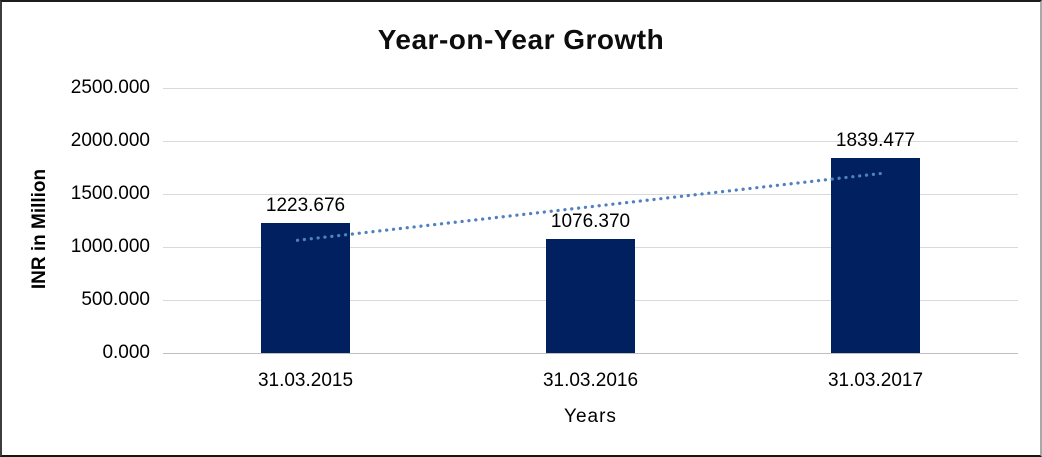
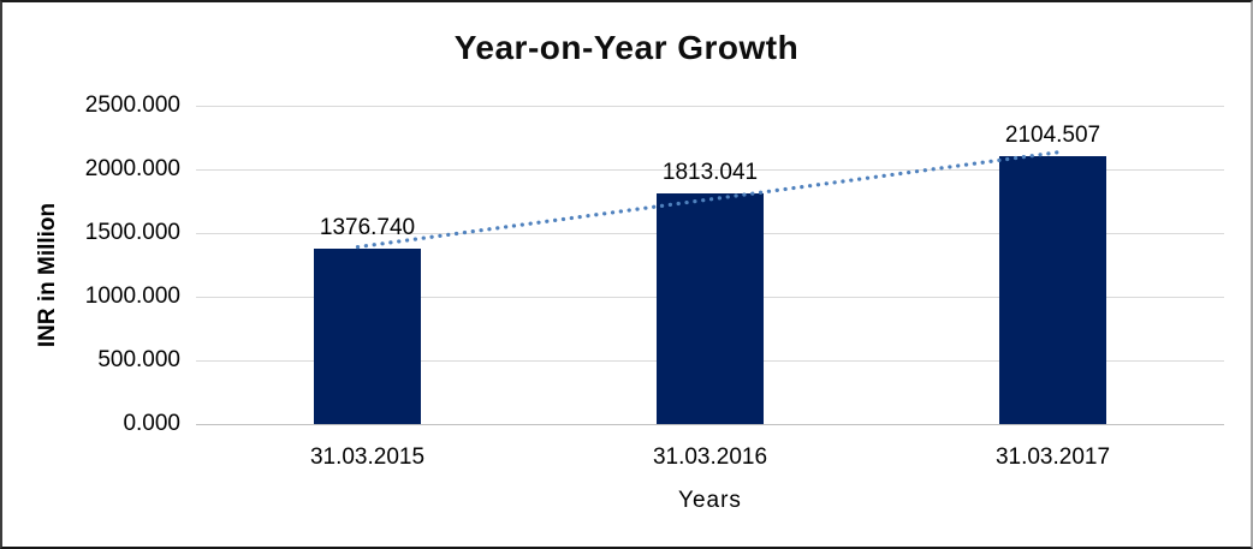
31.03.2015: 1223.676 -> 1376.740
31.03.2016: 1076.370 -> 1813.041
31.03.2017: 1839.477 -> 2104.507
